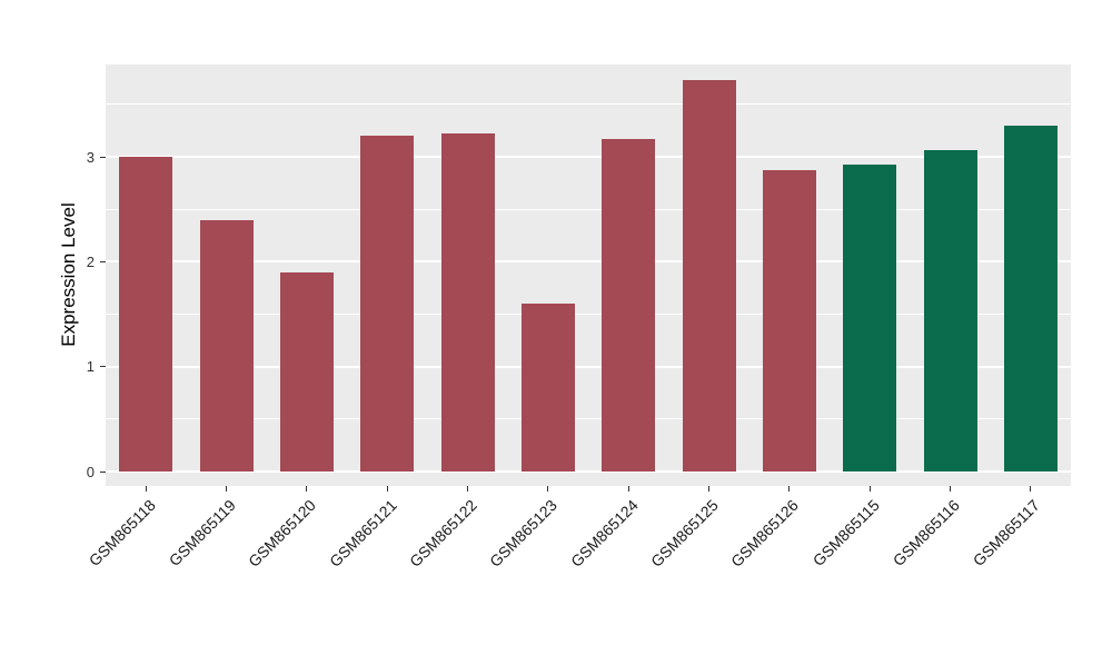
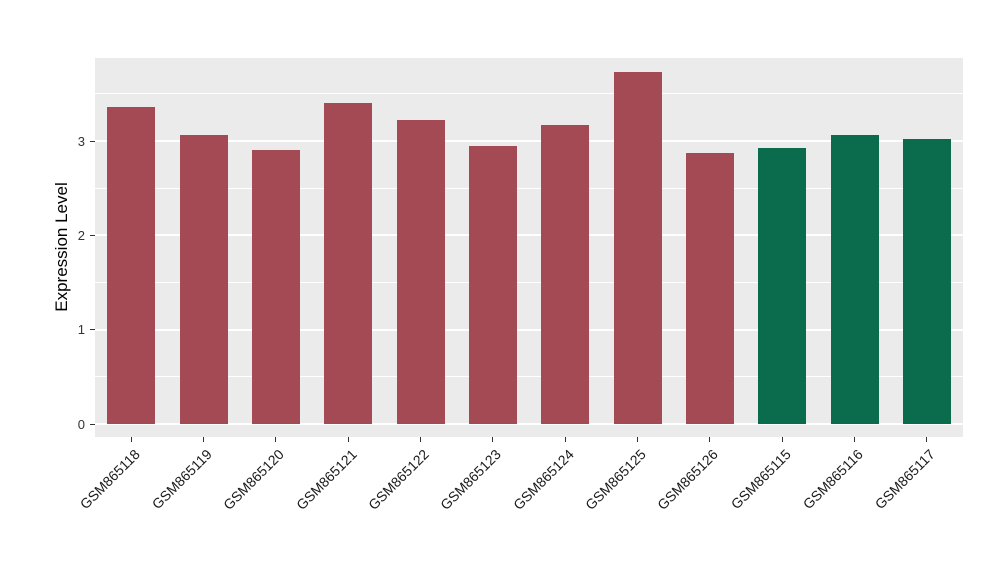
GSM865118: 3.0 -> 3.4
GSM865119: 2.4 -> 3.1
GSM865120: 1.9 -> 2.9
GSM865121: 3.2 -> 3.4
GSM865123: 1.6 -> 3.0
GSM865117: 3.3 -> 3.0
